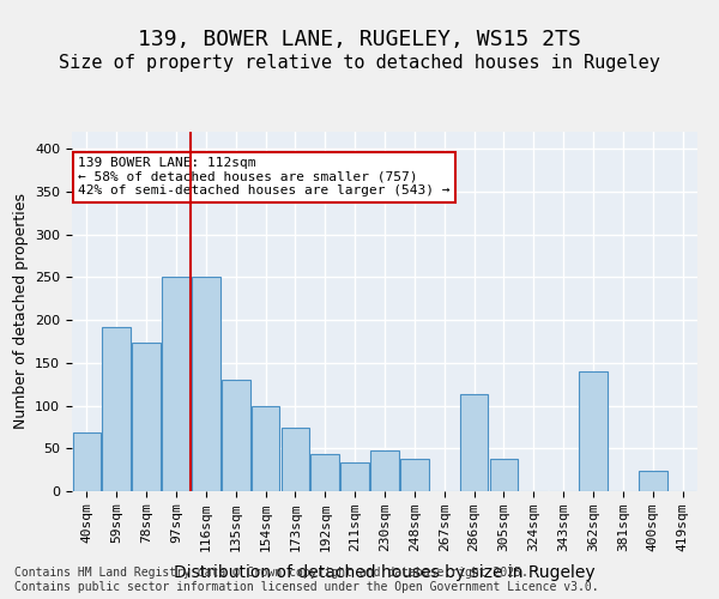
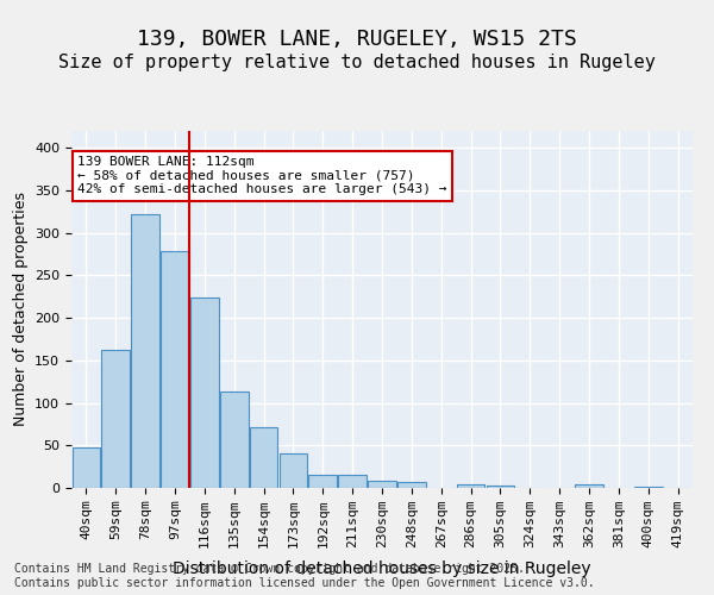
40sqm: 68 -> 48
59sqm: 192 -> 162
78sqm: 174 -> 322
97sqm: 250 -> 278
116sqm: 250 -> 224
135sqm: 130 -> 113
154sqm: 100 -> 72
173sqm: 74 -> 40
192sqm: 44 -> 16
211sqm: 34 -> 15
230sqm: 48 -> 9
248sqm: 38 -> 7
286sqm: 114 -> 4
305sqm: 38 -> 3
362sqm: 140 -> 4
400sqm: 24 -> 2
